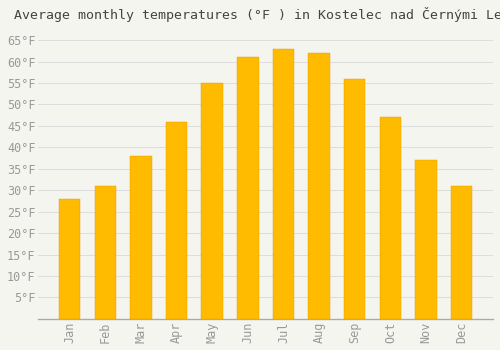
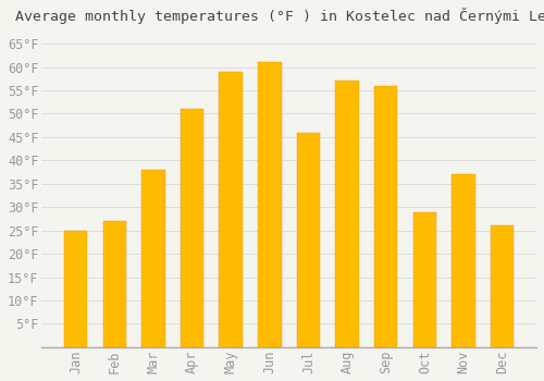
Jan: 28°F -> 25°F
Feb: 31°F -> 27°F
Apr: 46°F -> 51°F
May: 55°F -> 59°F
Jul: 63°F -> 46°F
Aug: 62°F -> 57°F
Oct: 47°F -> 29°F
Dec: 31°F -> 26°F
